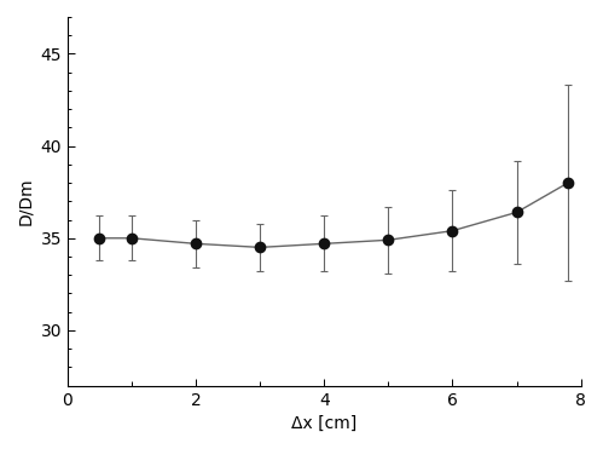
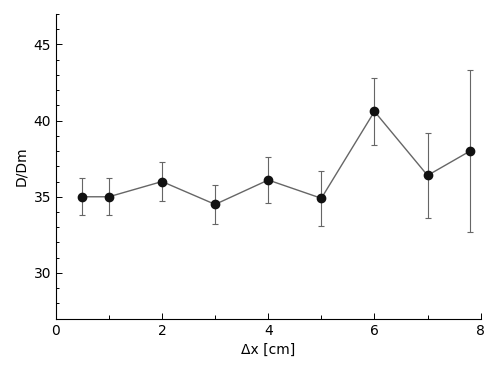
2: 34.7 -> 36.0
4: 34.7 -> 36.1
6: 35.4 -> 40.6
